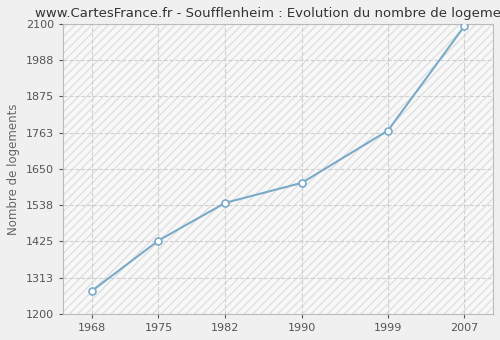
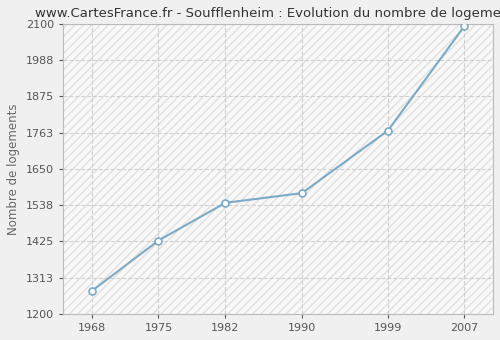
1990: 1607 -> 1575
